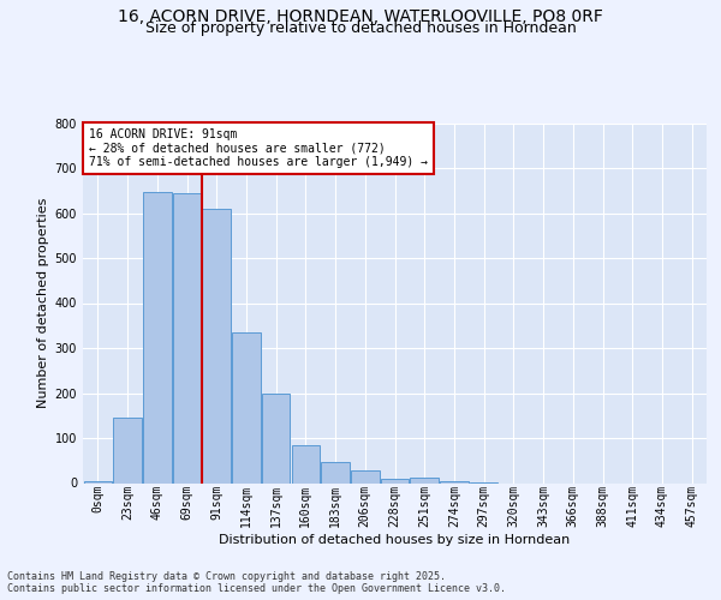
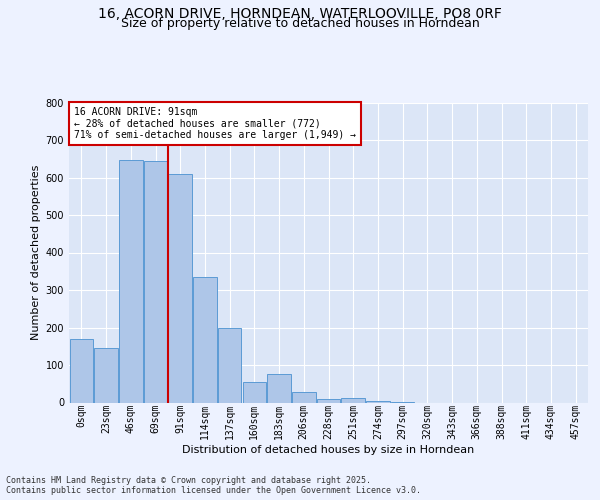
0sqm: 5 -> 170
160sqm: 83 -> 55
183sqm: 46 -> 75
